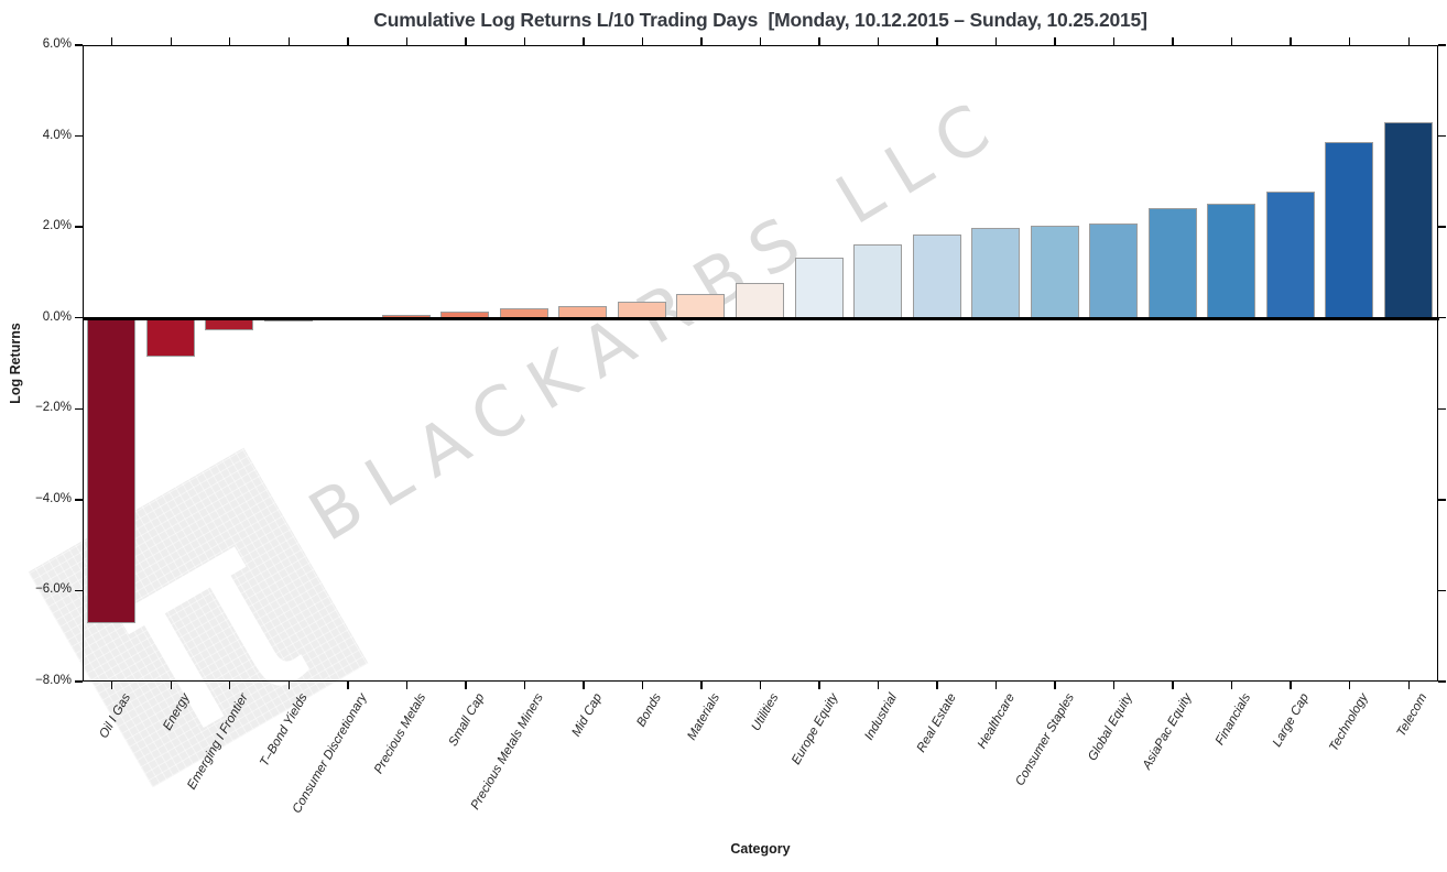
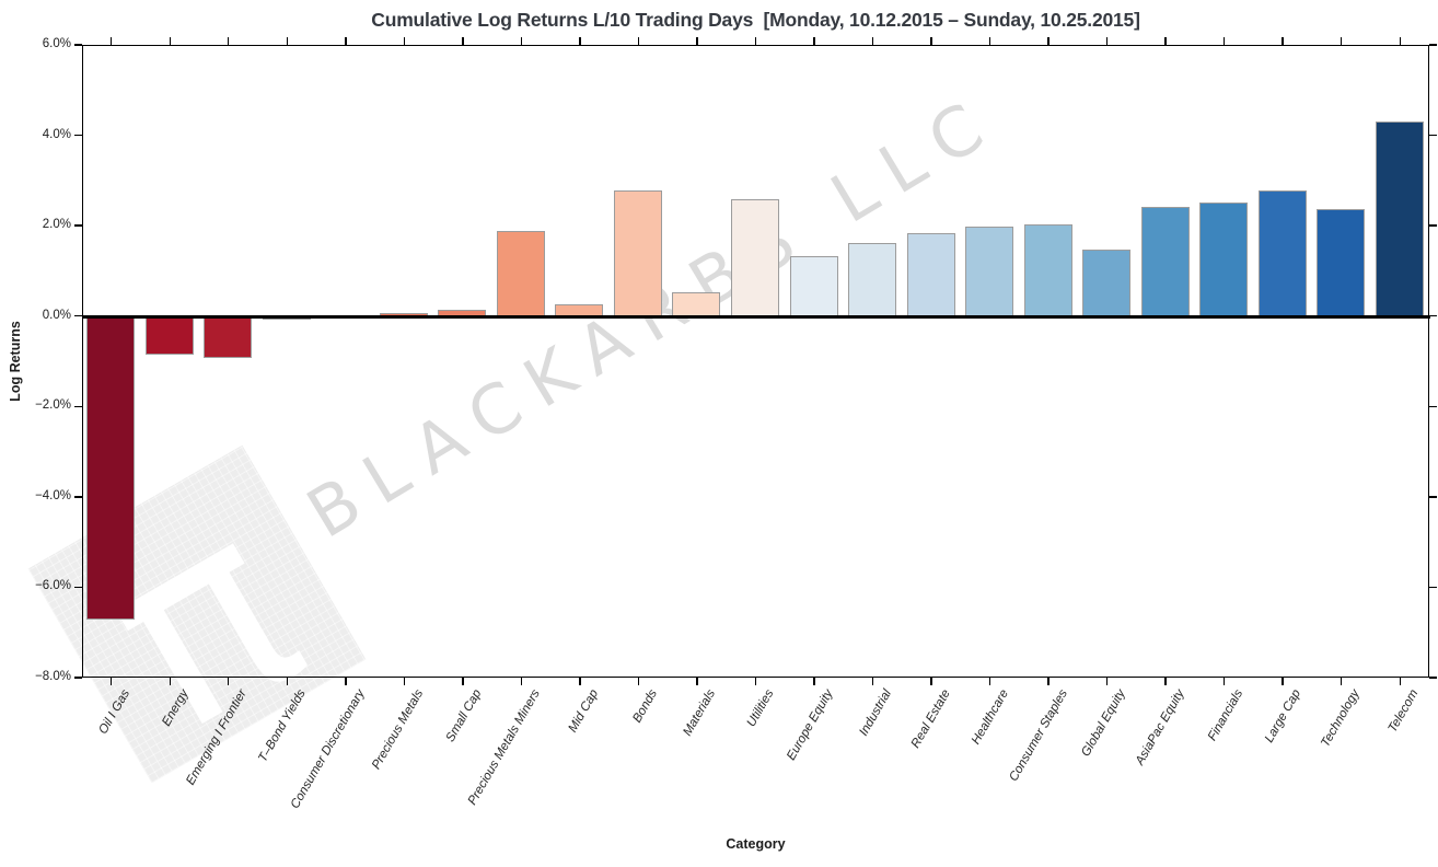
Emerging I Frontier: -0.2% -> -0.9%
Precious Metals Miners: 0.2% -> 1.9%
Bonds: 0.4% -> 2.8%
Utilities: 0.8% -> 2.6%
Global Equity: 2.1% -> 1.5%
Technology: 3.9% -> 2.4%
